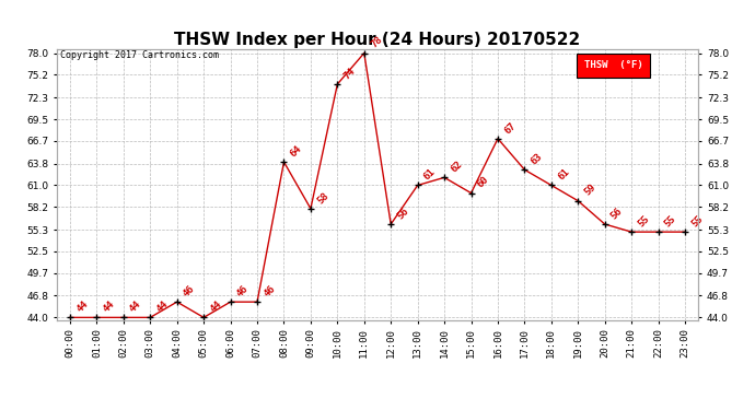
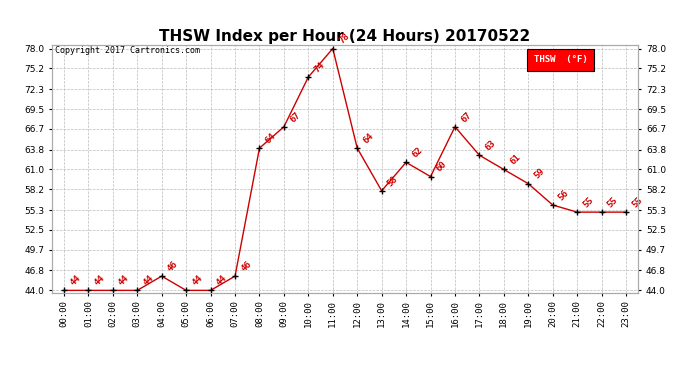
06:00: 46 -> 44
09:00: 58 -> 67
12:00: 56 -> 64
13:00: 61 -> 58
